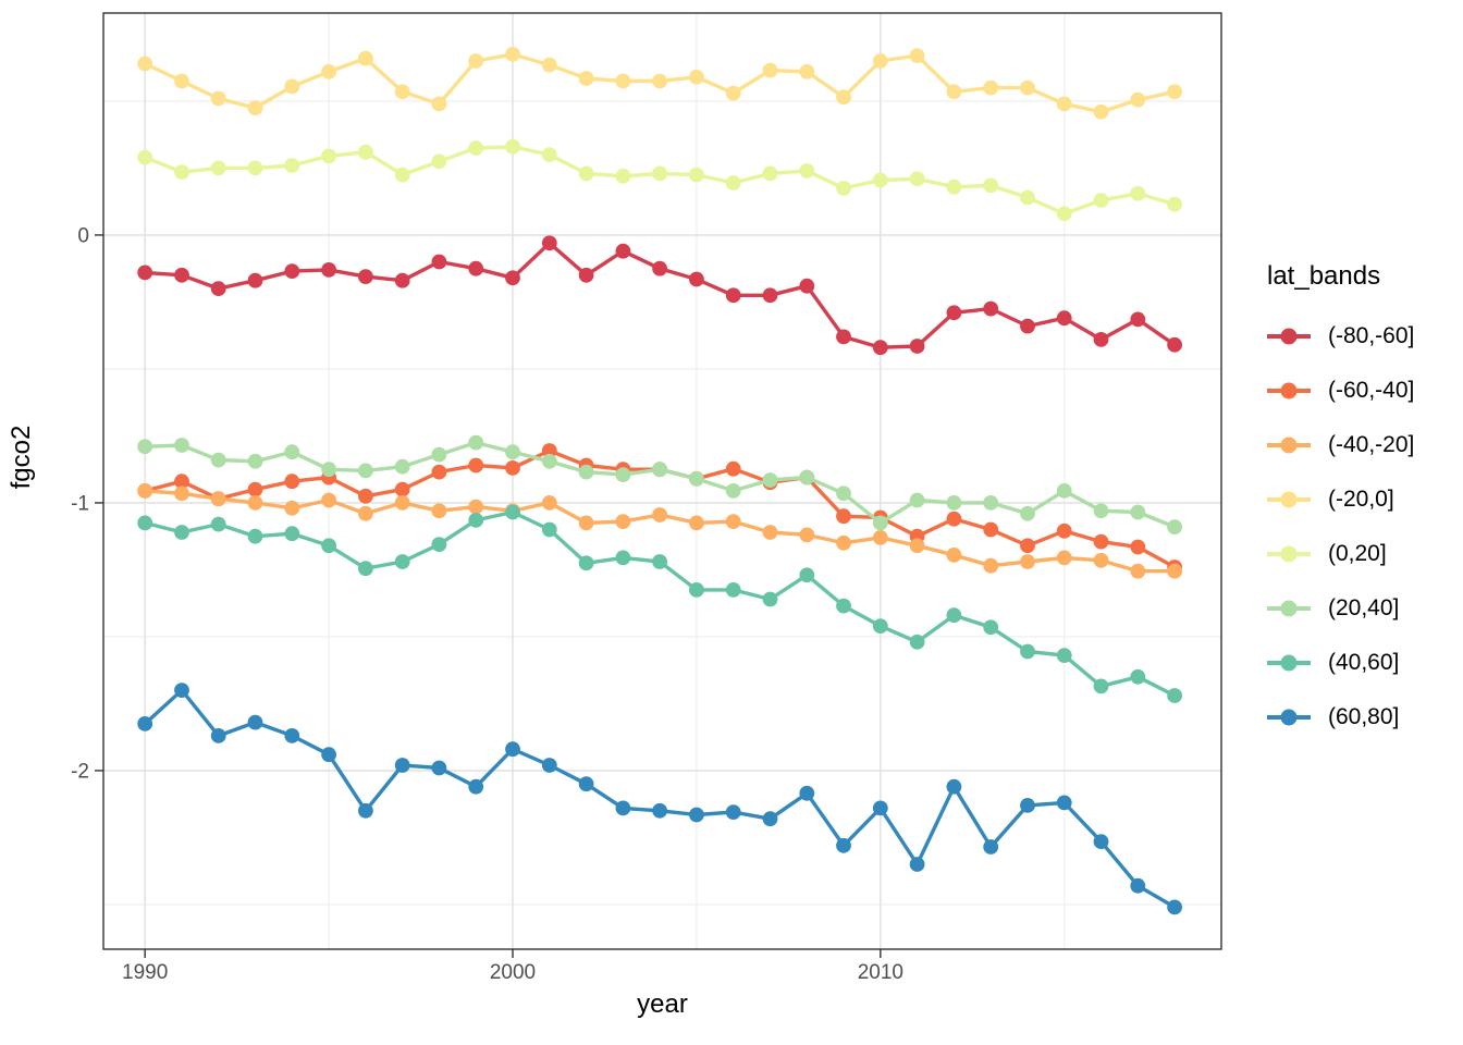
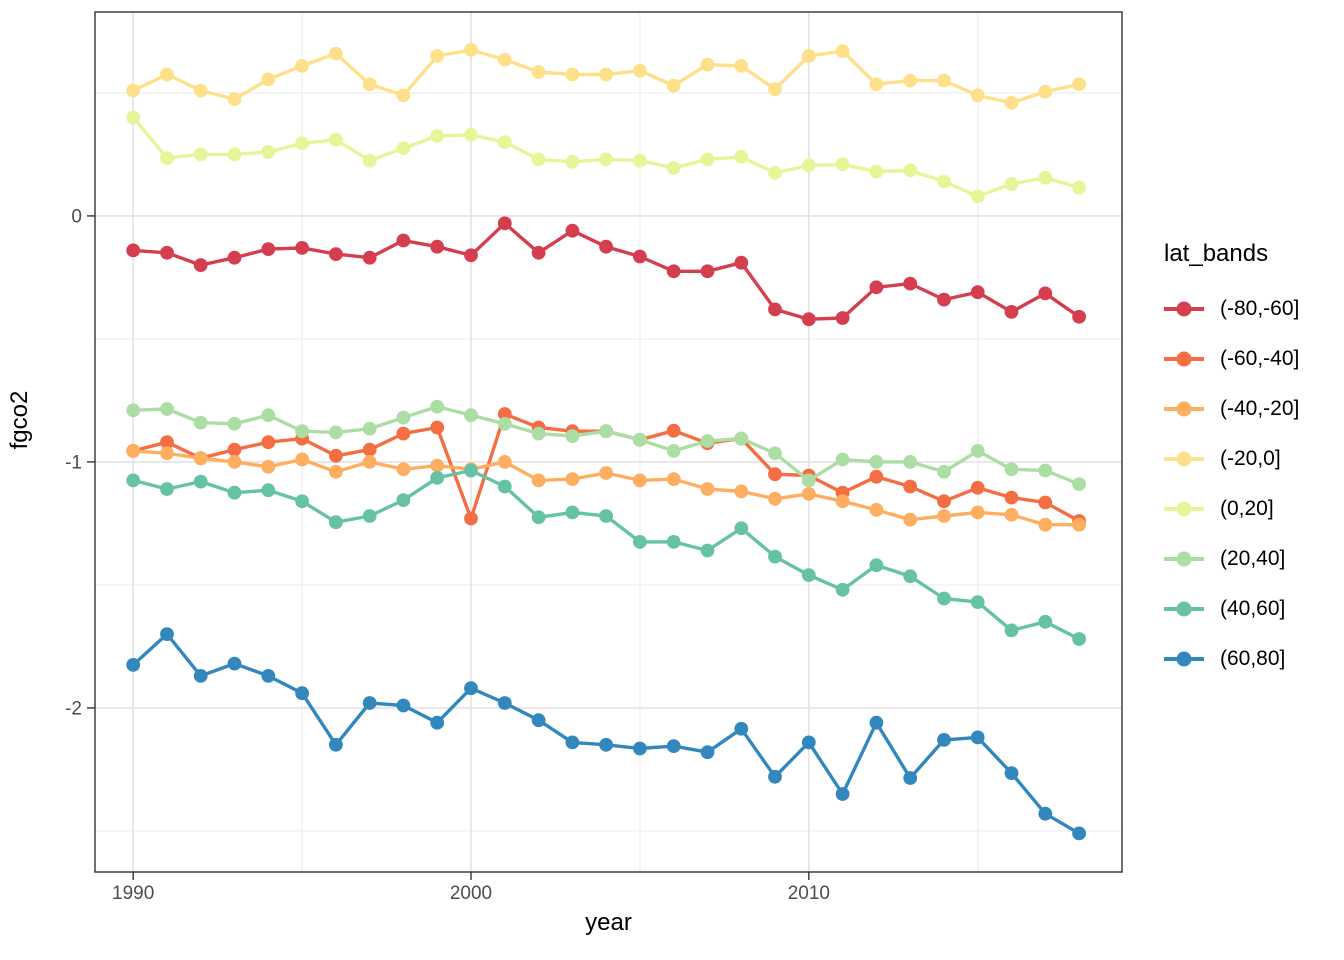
(-20,0]/1990: 0.64 -> 0.51
(0,20]/1990: 0.29 -> 0.40
(-60,-40]/2000: -0.87 -> -1.23
